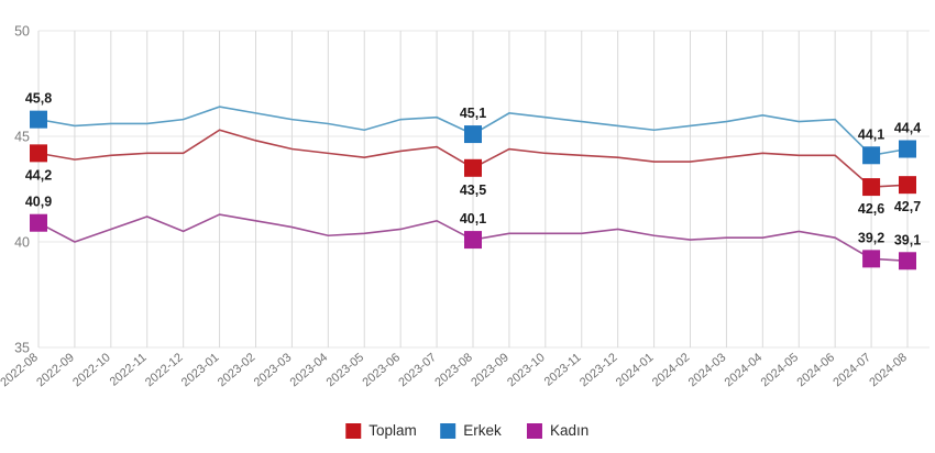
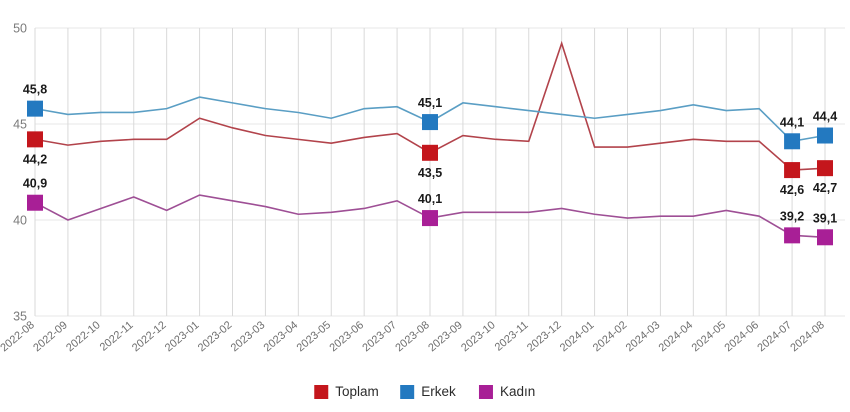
Toplam/2023-12: 44.0 -> 49.2
